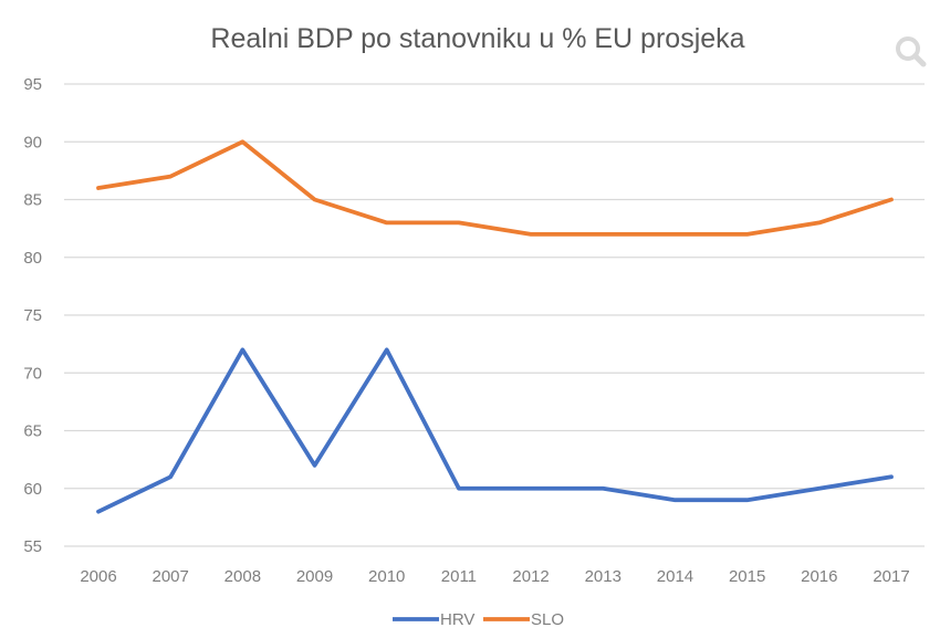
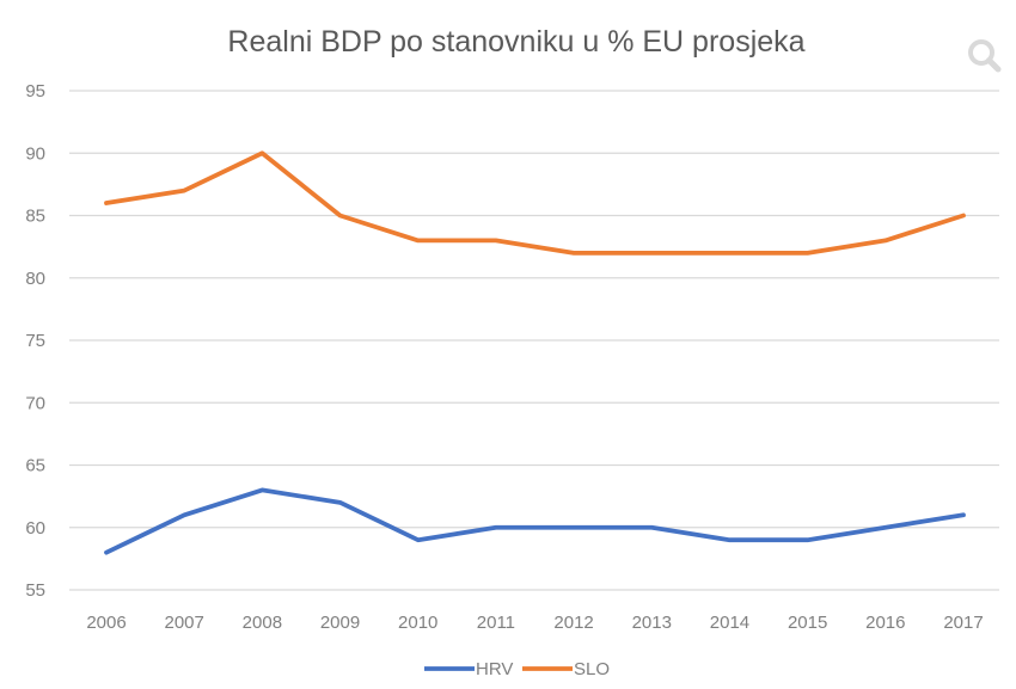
HRV/2008: 72 -> 63
HRV/2010: 72 -> 59
